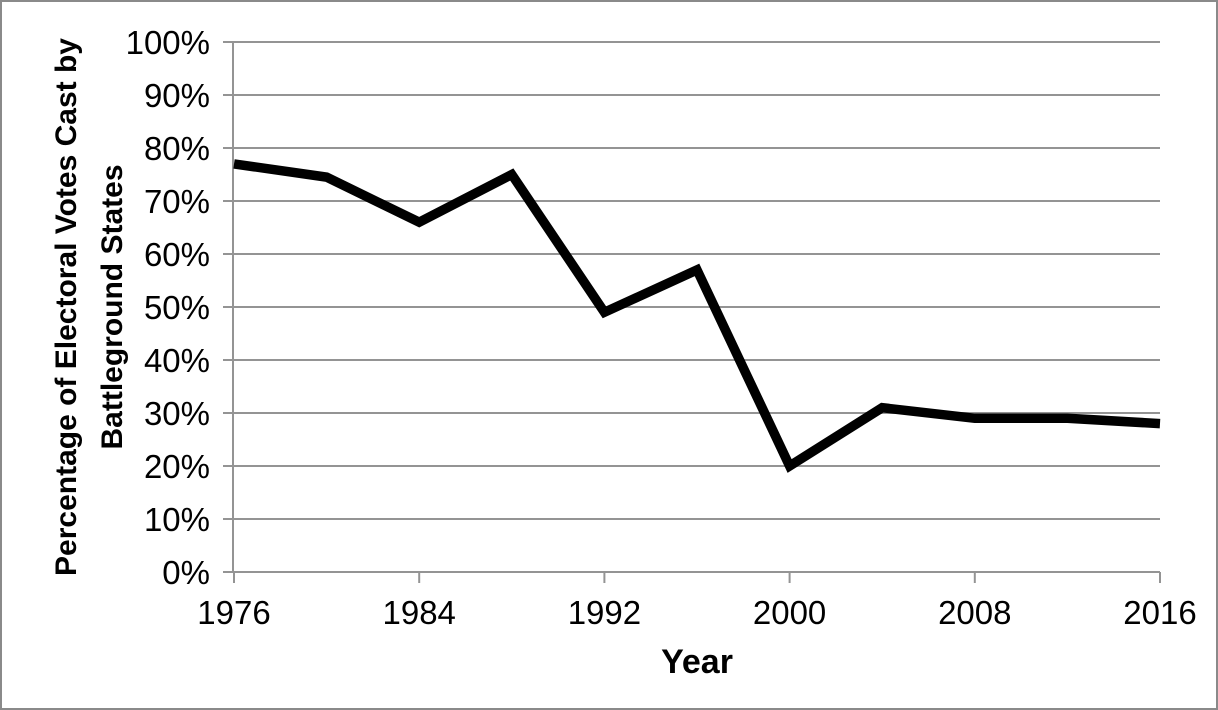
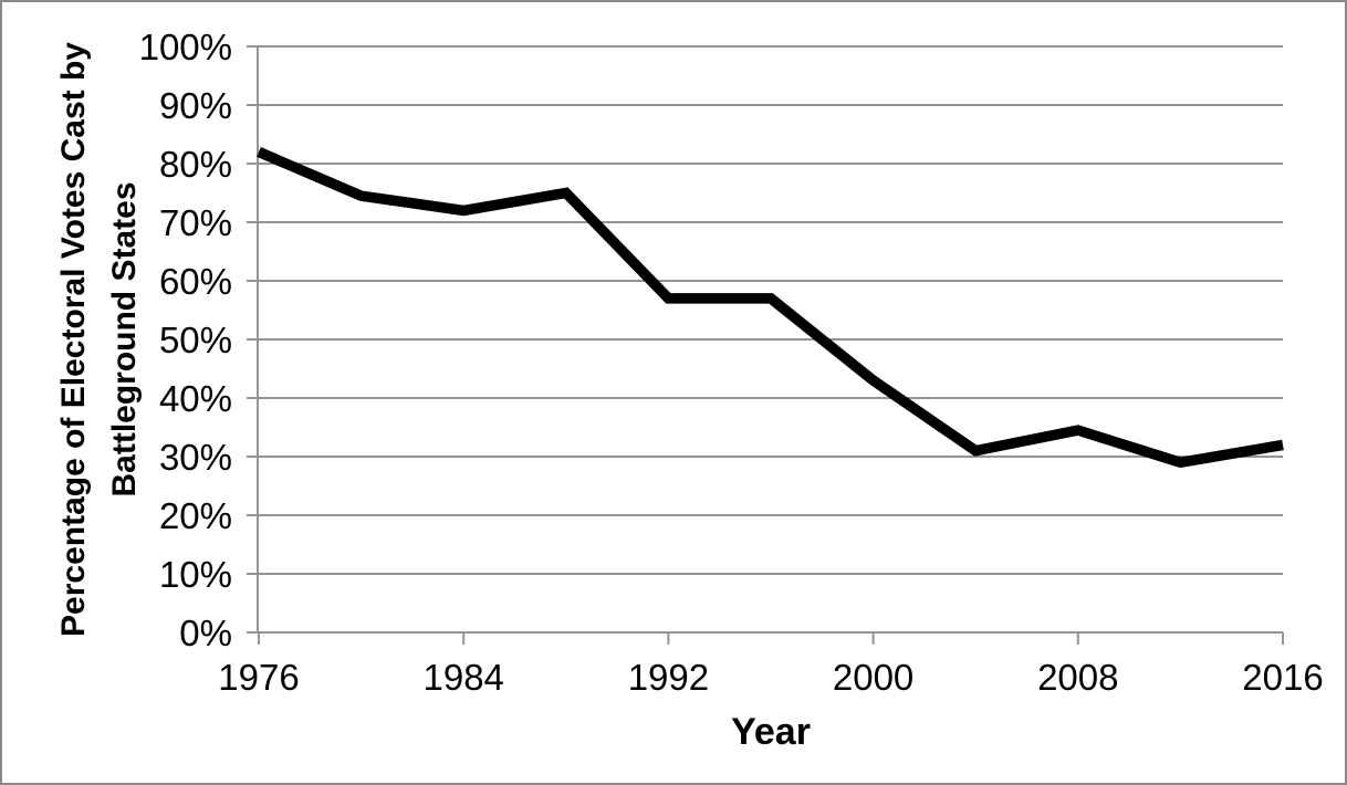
1976: 77% -> 82%
1984: 66% -> 72%
1992: 49% -> 57%
2000: 20% -> 43%
2008: 29% -> 34%
2016: 28% -> 32%
